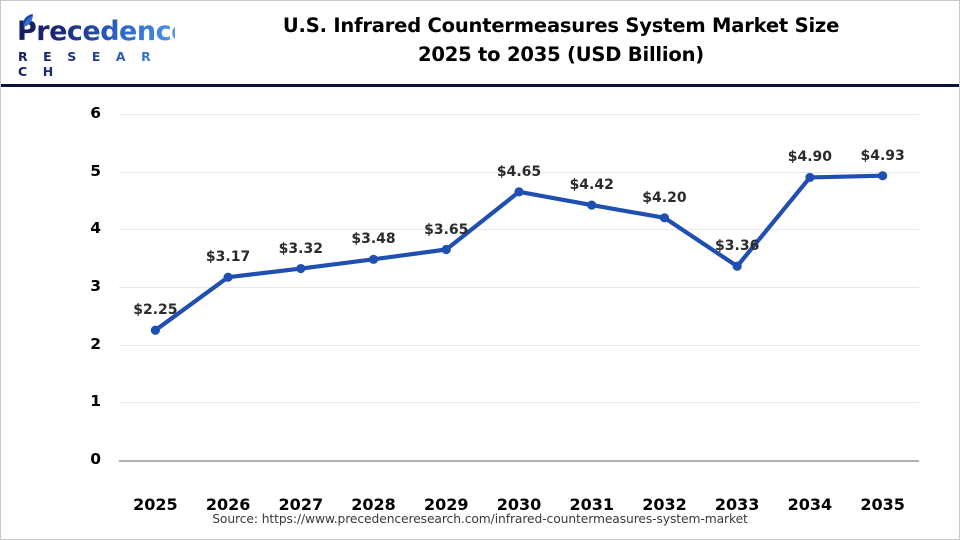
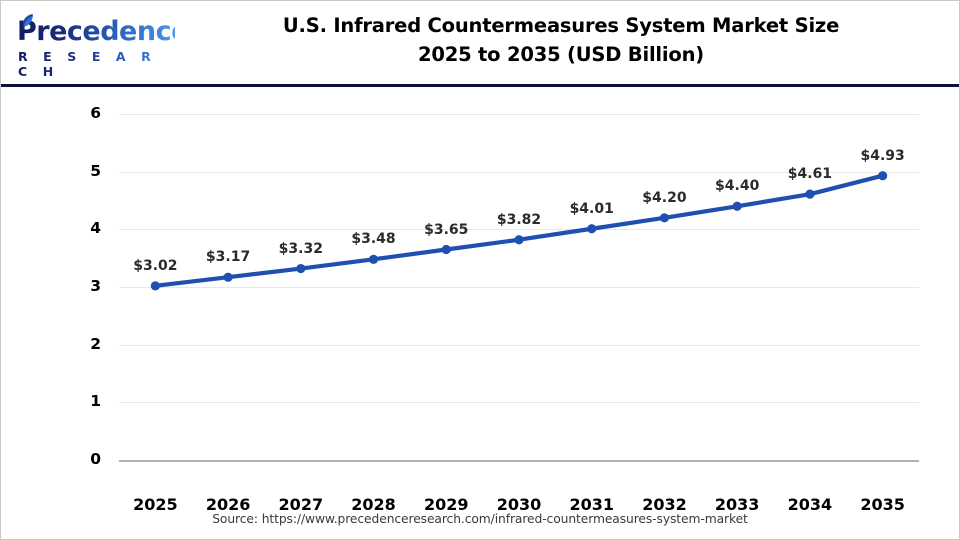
2025: $2.25 -> $3.02
2030: $4.65 -> $3.82
2031: $4.42 -> $4.01
2033: $3.36 -> $4.40
2034: $4.90 -> $4.61
